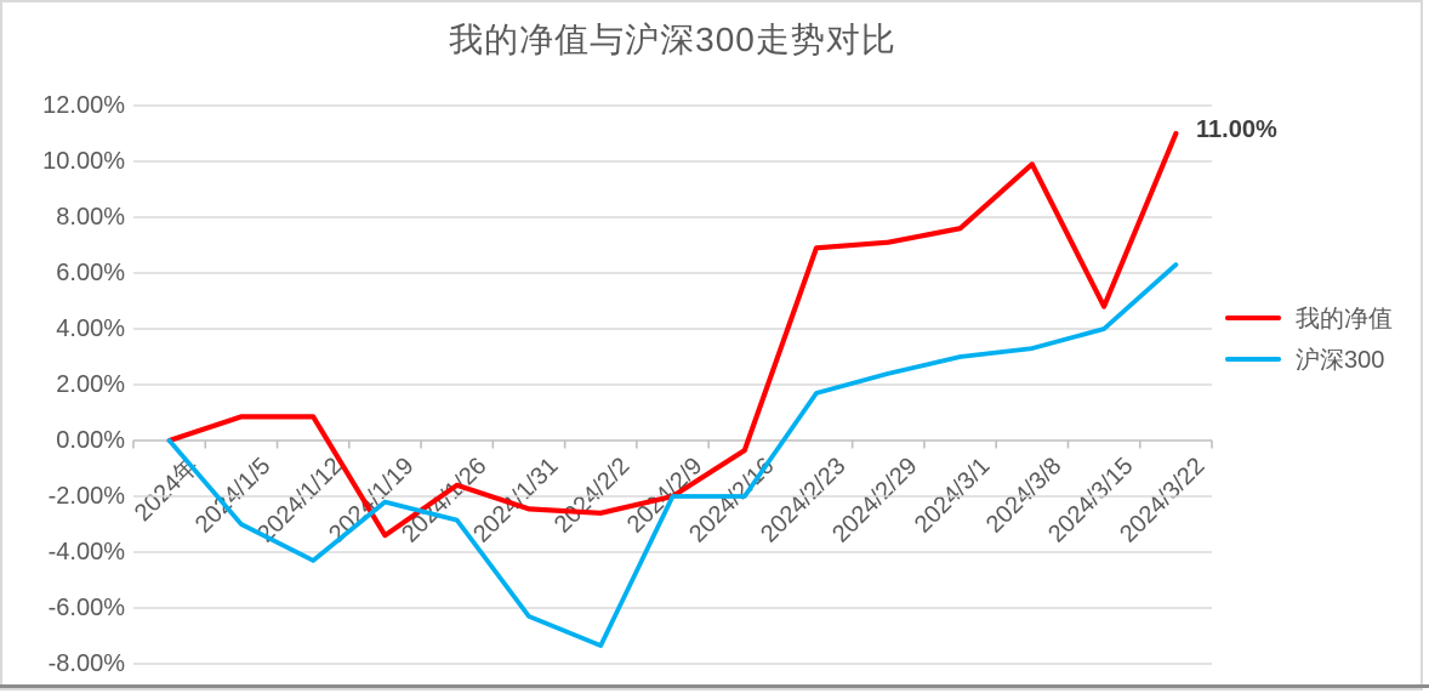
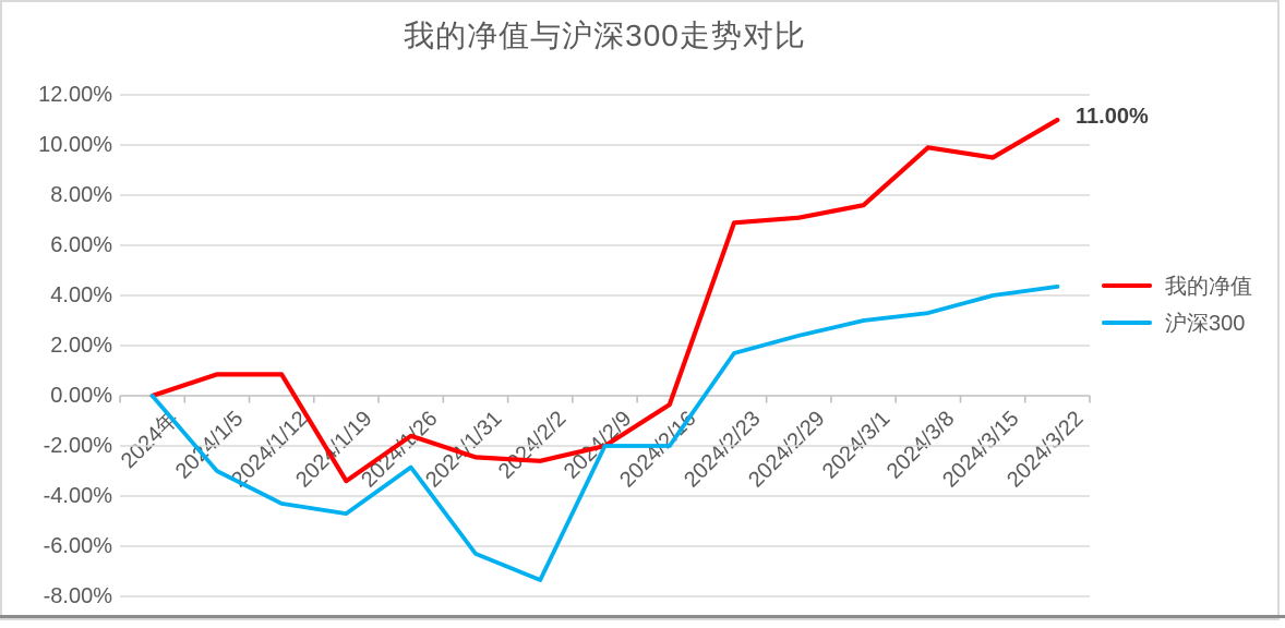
沪深300/2024/1/19: -2.2% -> -4.7%
我的净值/2024/3/15: 4.8% -> 9.5%
沪深300/2024/3/22: 6.3% -> 4.3%
